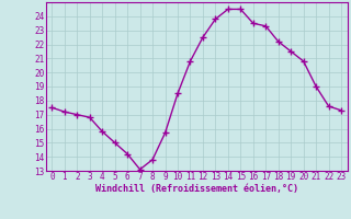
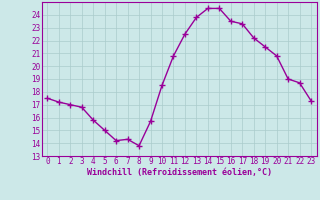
7: 13.1 -> 14.3
22: 17.6 -> 18.7
